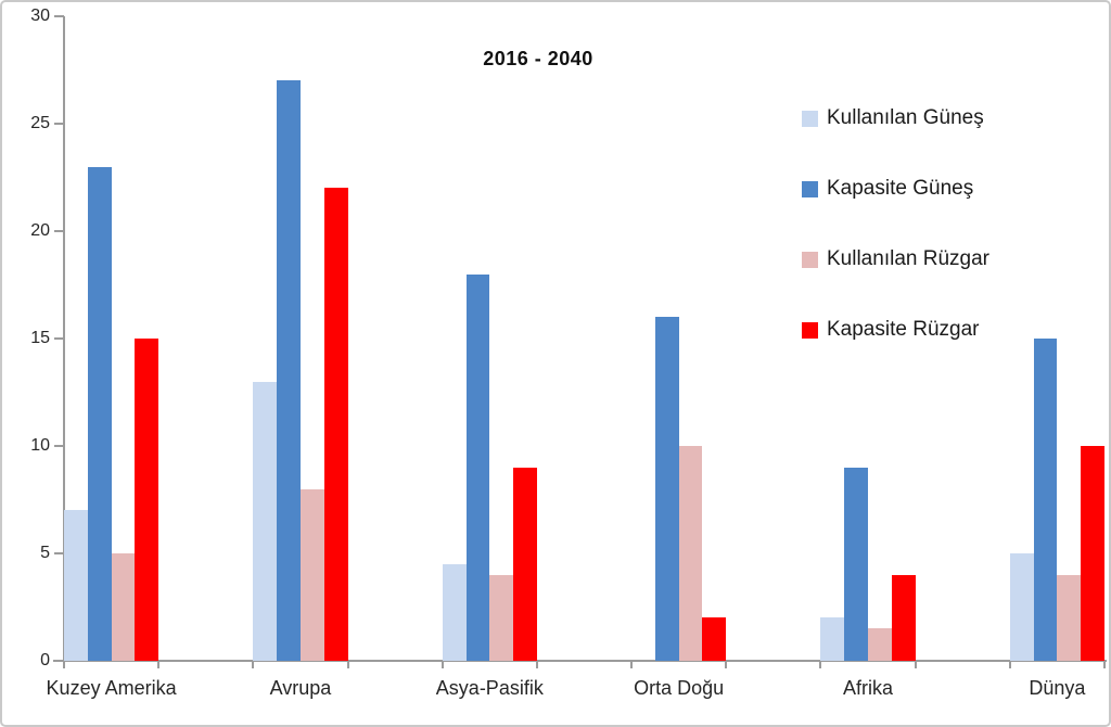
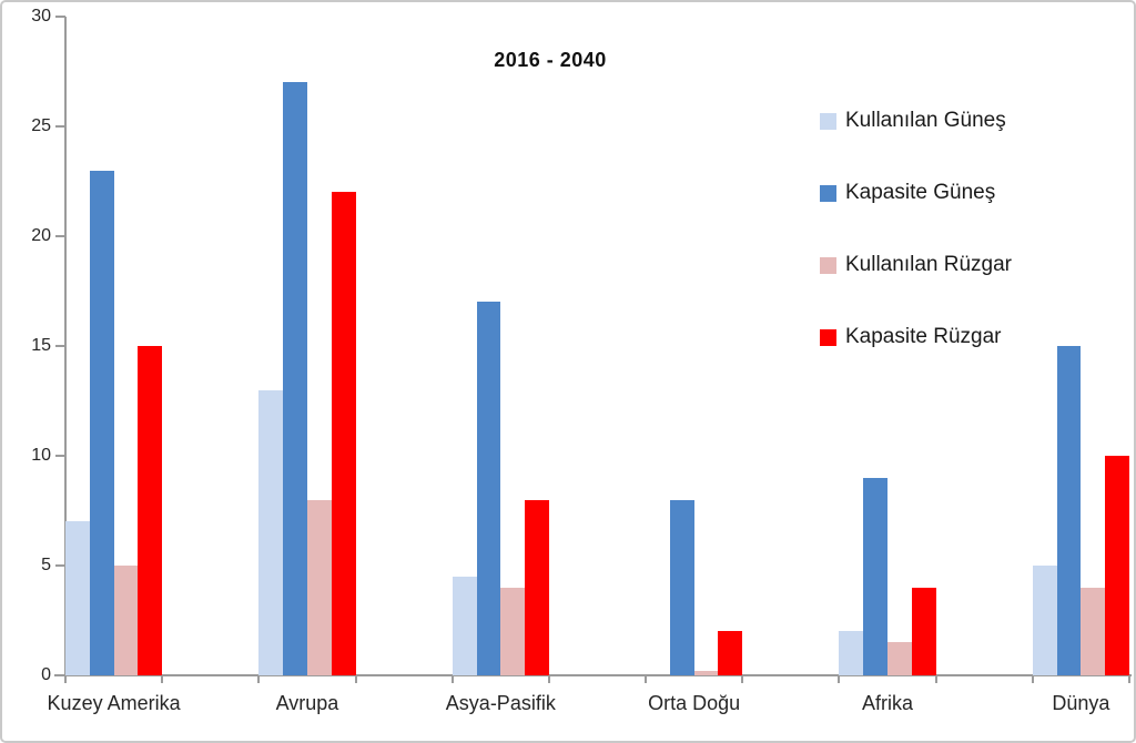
Kapasite Güneş/Asya-Pasifik: 18 -> 17
Kapasite Rüzgar/Asya-Pasifik: 9 -> 8
Kapasite Güneş/Orta Doğu: 16 -> 8
Kullanılan Rüzgar/Orta Doğu: 10.0 -> 0.2
